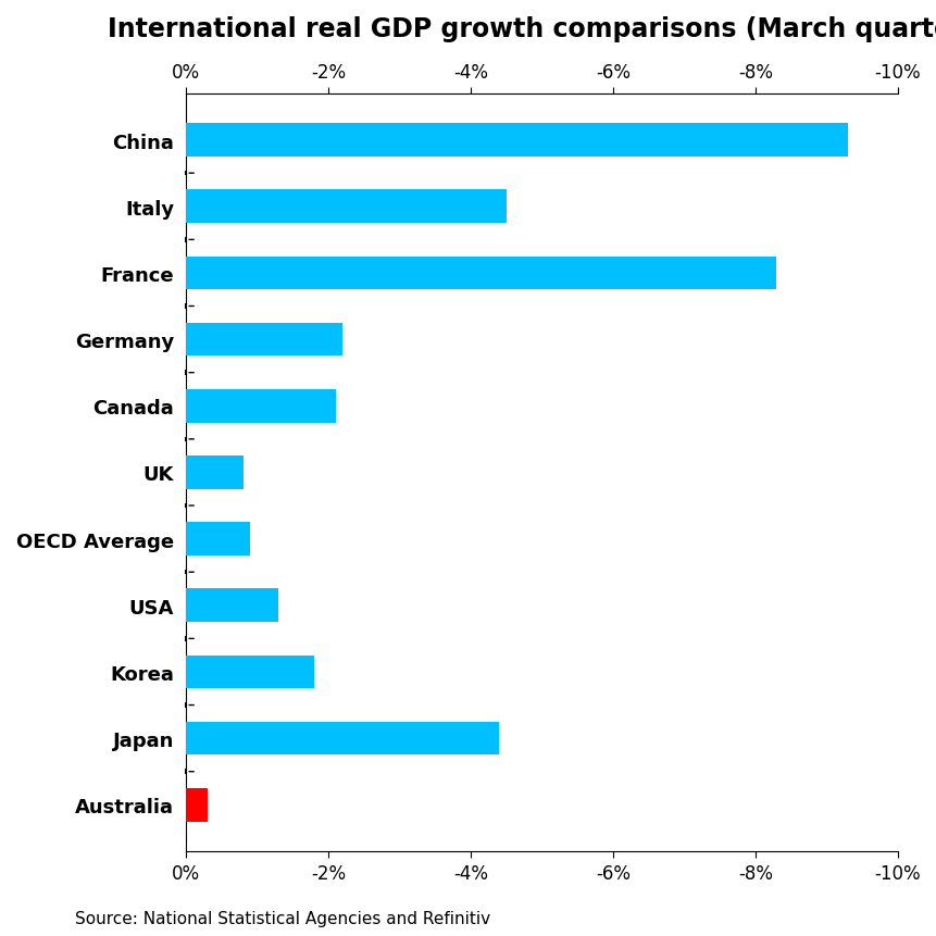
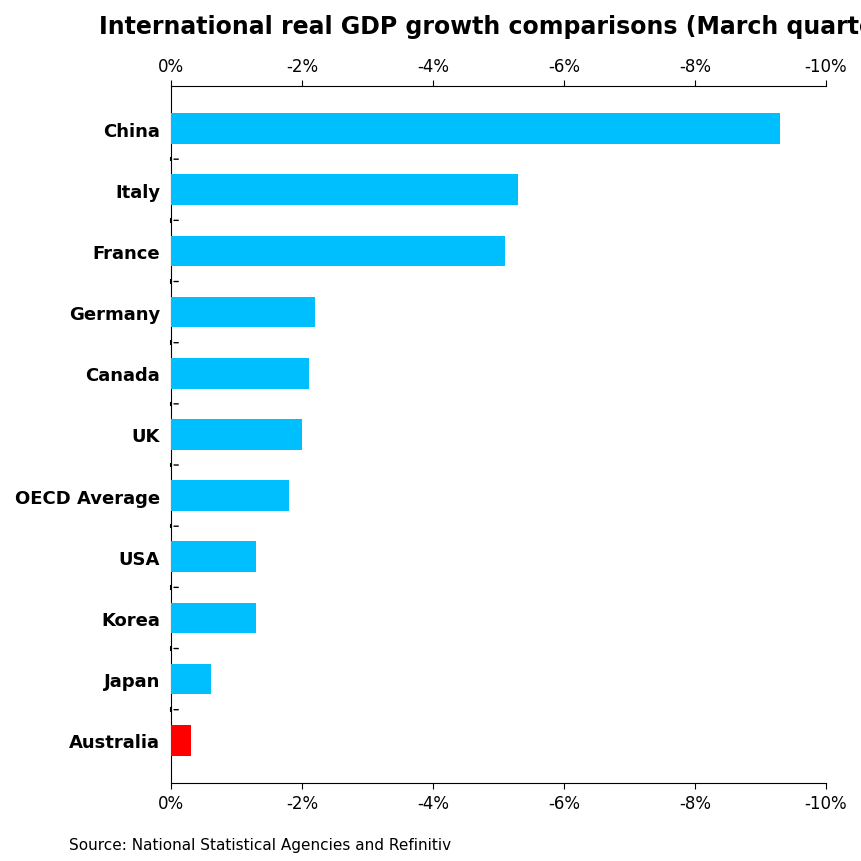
Italy: -4.5% -> -5.3%
France: -8.3% -> -5.1%
UK: -0.8% -> -2.0%
OECD Average: -0.9% -> -1.8%
Korea: -1.8% -> -1.3%
Japan: -4.4% -> -0.6%
